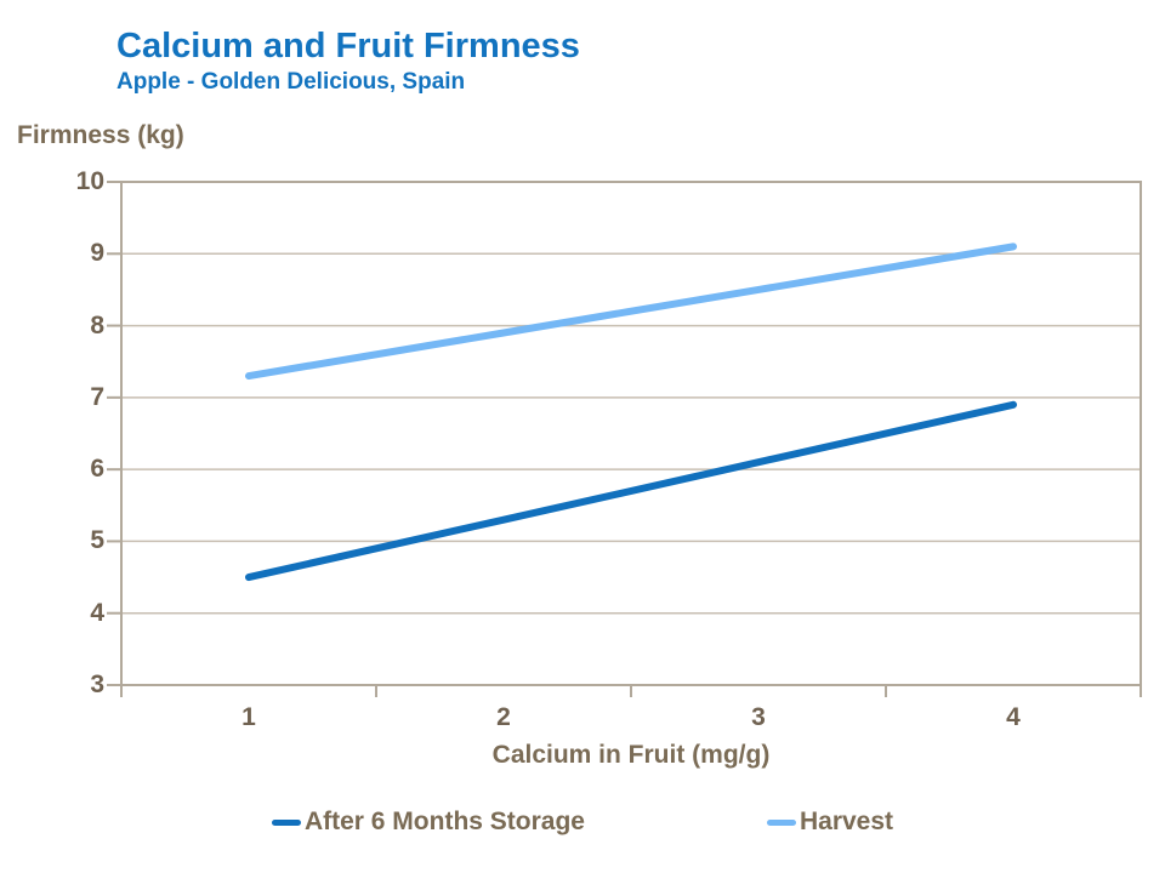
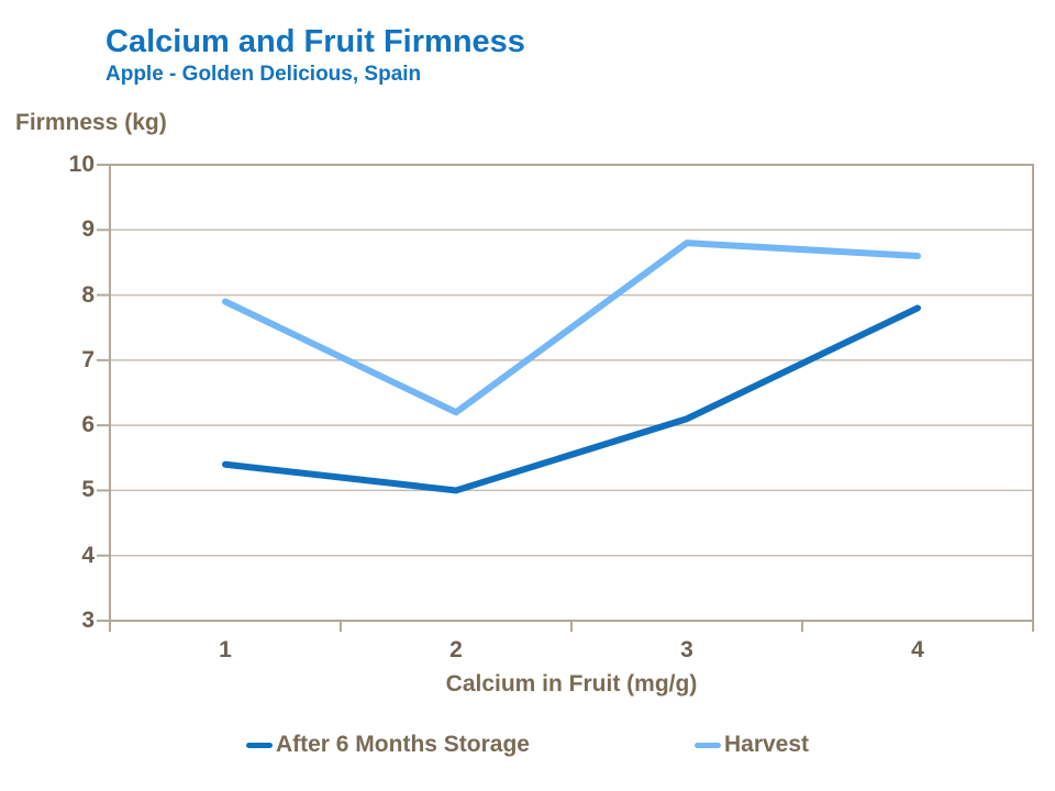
After 6 Months Storage/1: 4.5 -> 5.4
Harvest/1: 7.3 -> 7.9
After 6 Months Storage/2: 5.3 -> 5.0
Harvest/2: 7.9 -> 6.2
Harvest/3: 8.5 -> 8.8
After 6 Months Storage/4: 6.9 -> 7.8
Harvest/4: 9.1 -> 8.6
